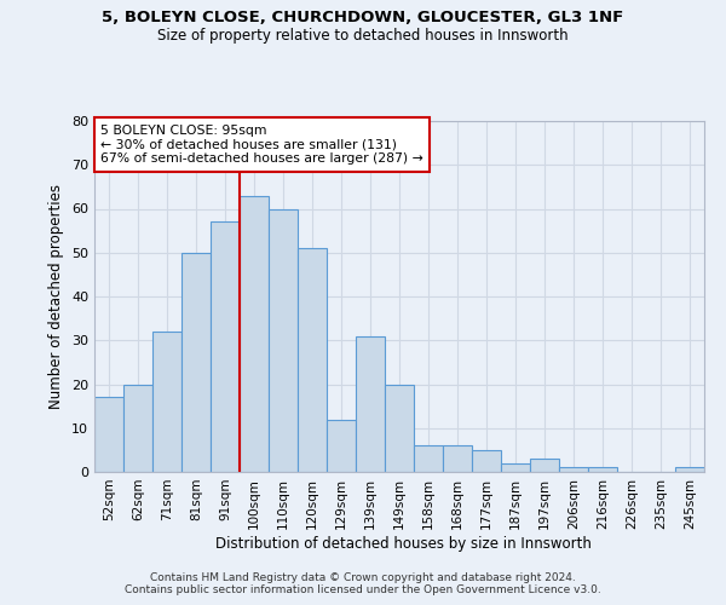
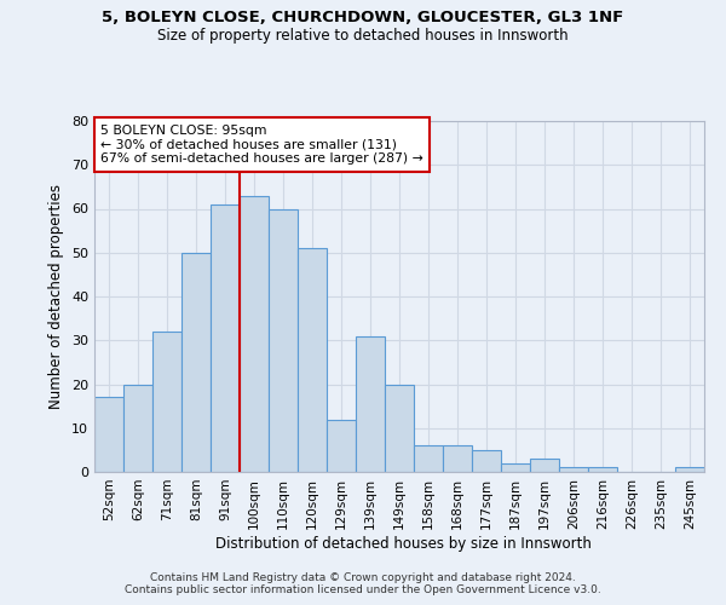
91sqm: 57 -> 61
